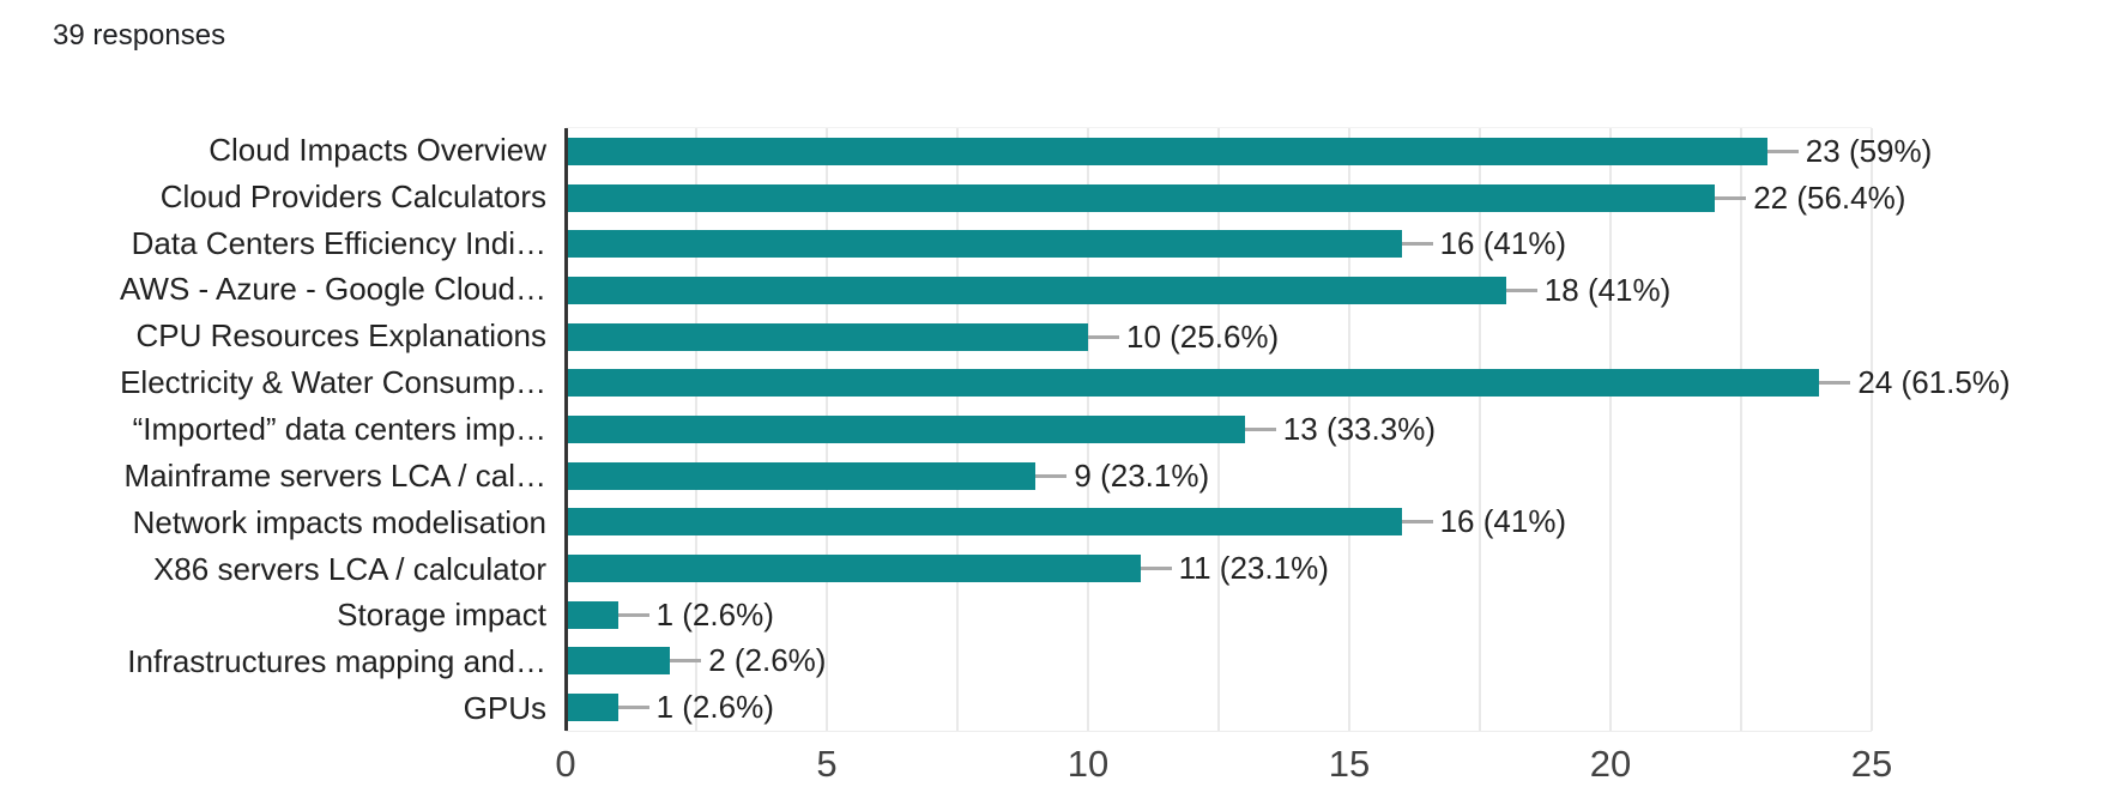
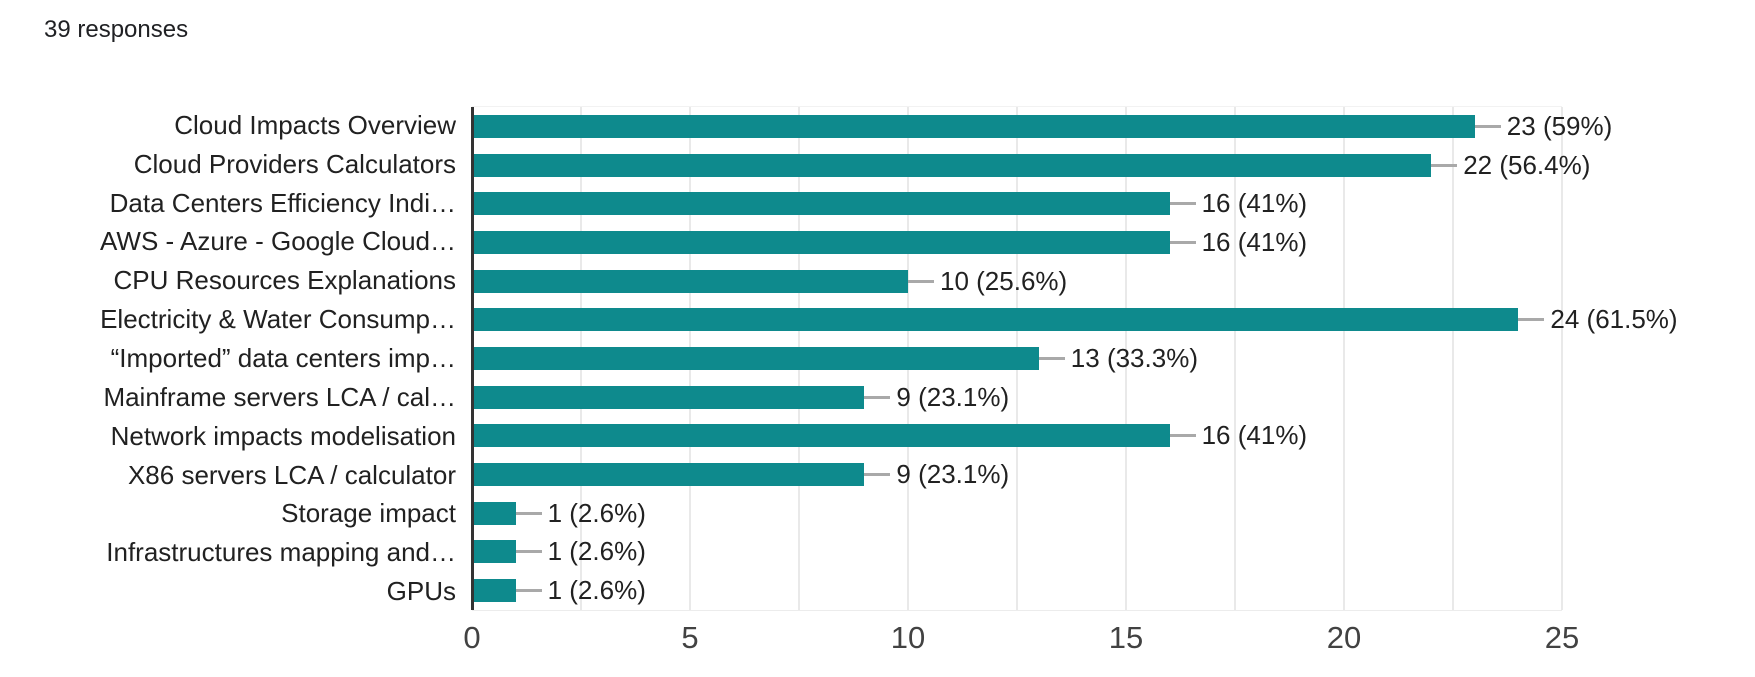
AWS - Azure - Google Cloud…: 18 -> 16
X86 servers LCA / calculator: 11 -> 9
Infrastructures mapping and…: 2 -> 1
